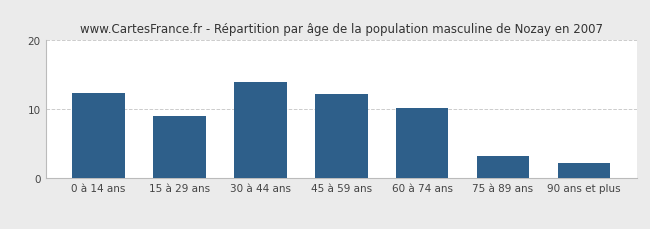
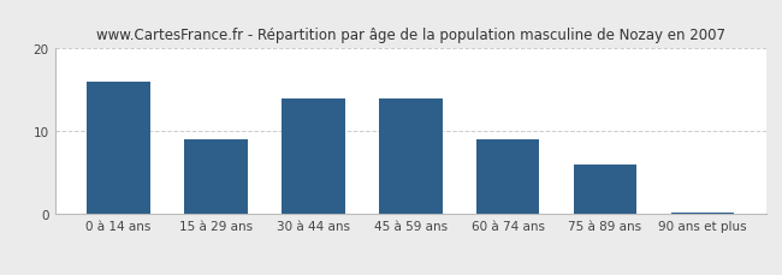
0 à 14 ans: 12.4 -> 16.0
45 à 59 ans: 12.2 -> 14.0
60 à 74 ans: 10.2 -> 9.0
75 à 89 ans: 3.2 -> 6.0
90 ans et plus: 2.2 -> 0.2
